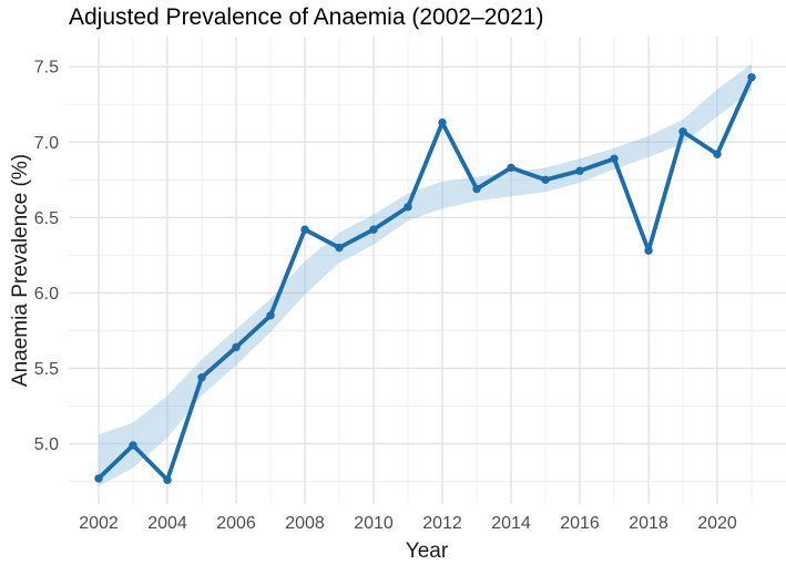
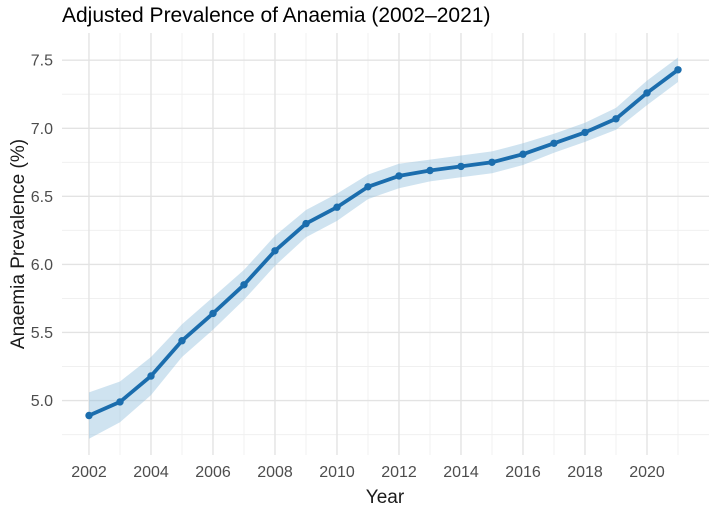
2002: 4.77 -> 4.89
2004: 4.76 -> 5.18
2008: 6.42 -> 6.10
2012: 7.13 -> 6.65
2014: 6.83 -> 6.72
2018: 6.28 -> 6.97
2020: 6.92 -> 7.26
